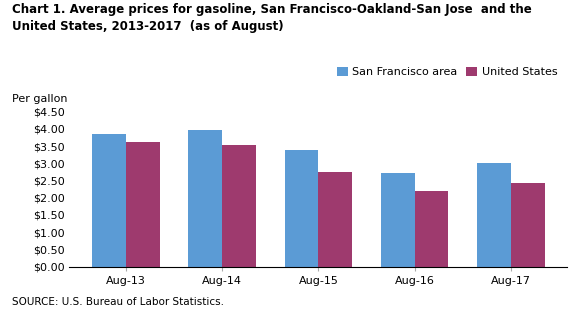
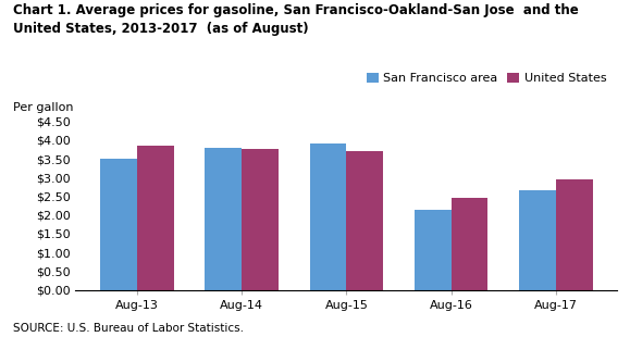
San Francisco area/Aug-13: $3.86 -> $3.50
United States/Aug-13: $3.63 -> $3.85
San Francisco area/Aug-14: $3.96 -> $3.80
United States/Aug-14: $3.53 -> $3.75
San Francisco area/Aug-15: $3.39 -> $3.90
United States/Aug-15: $2.74 -> $3.70
San Francisco area/Aug-16: $2.71 -> $2.15
United States/Aug-16: $2.20 -> $2.45
San Francisco area/Aug-17: $3.00 -> $2.65
United States/Aug-17: $2.44 -> $2.95
